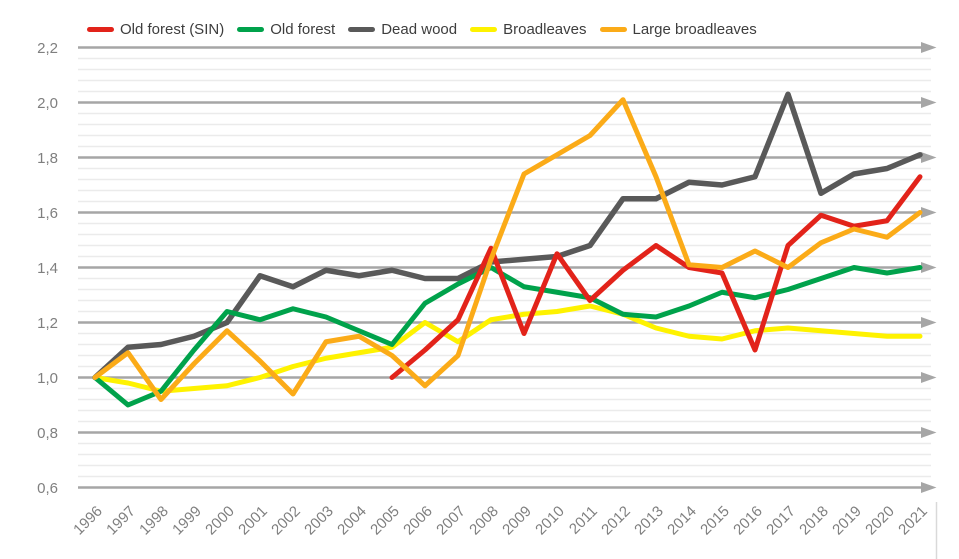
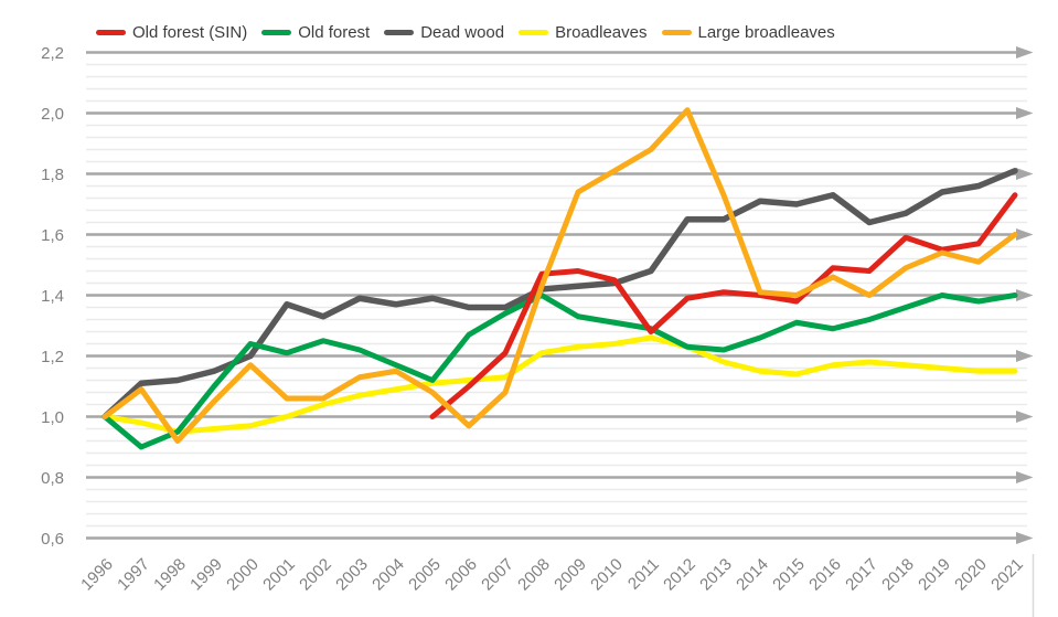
Large broadleaves/2002: 0,94 -> 1,06
Broadleaves/2006: 1,20 -> 1,12
Old forest (SIN)/2009: 1,16 -> 1,48
Old forest (SIN)/2013: 1,48 -> 1,41
Old forest (SIN)/2016: 1,10 -> 1,49
Dead wood/2017: 2,03 -> 1,64
